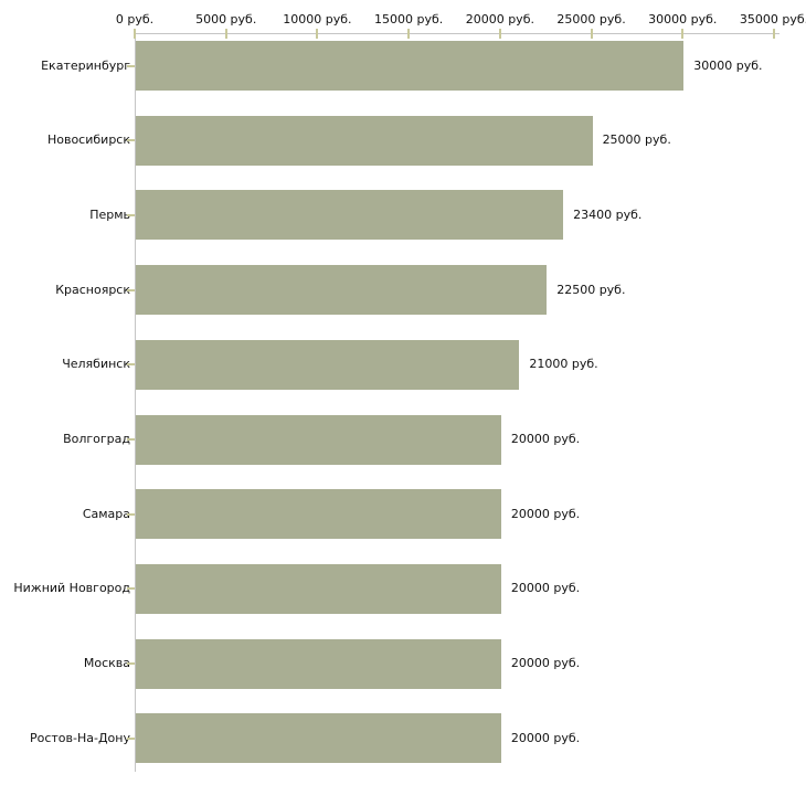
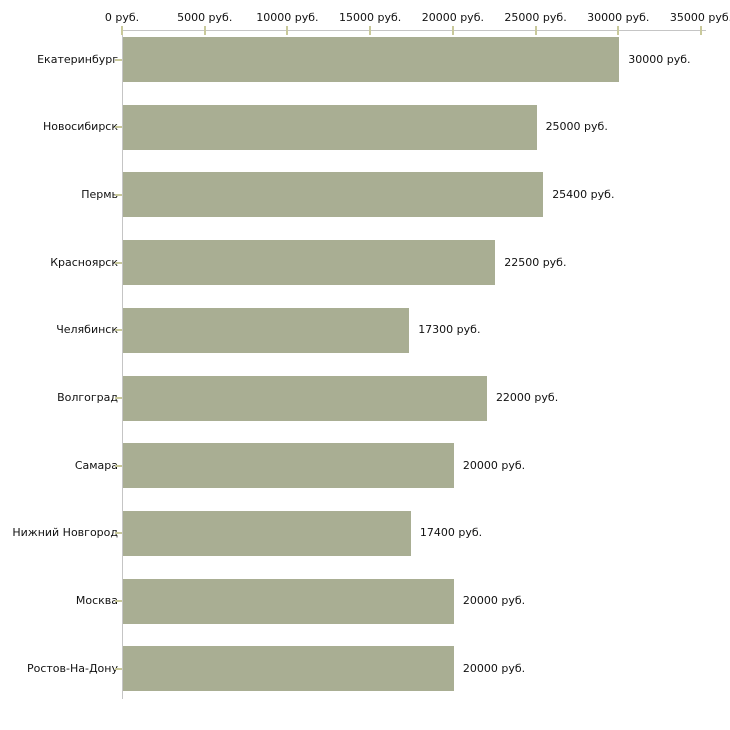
Пермь: 23400 -> 25400
Челябинск: 21000 -> 17300
Волгоград: 20000 -> 22000
Нижний Новгород: 20000 -> 17400
